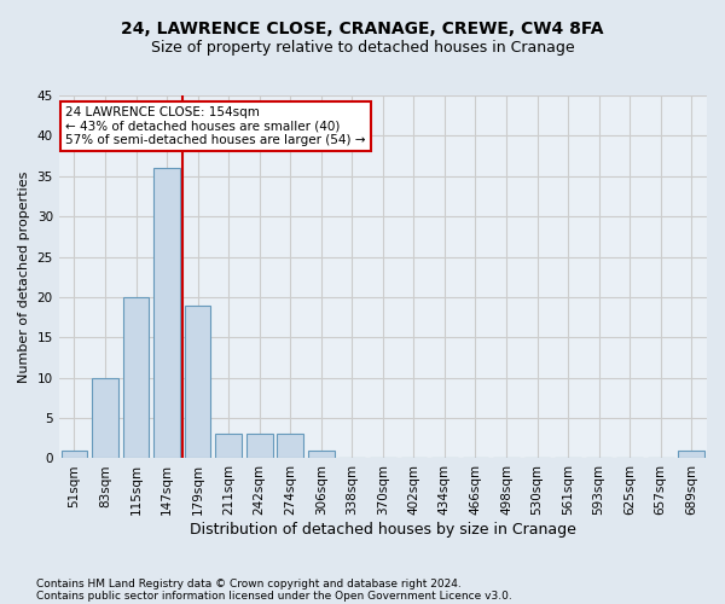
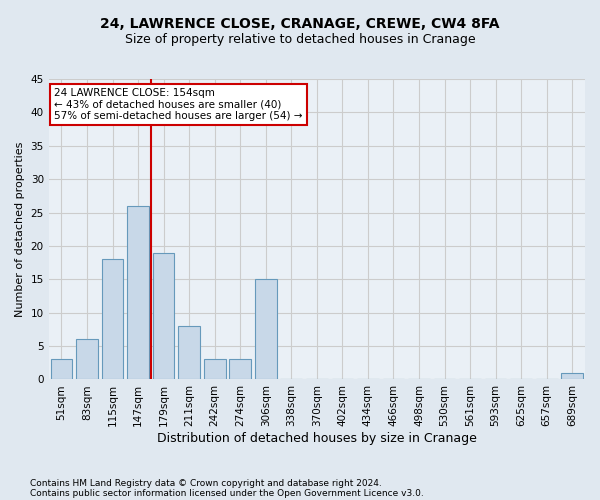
51sqm: 1 -> 3
83sqm: 10 -> 6
115sqm: 20 -> 18
147sqm: 36 -> 26
211sqm: 3 -> 8
306sqm: 1 -> 15
